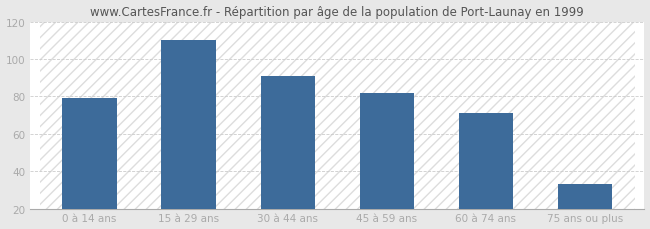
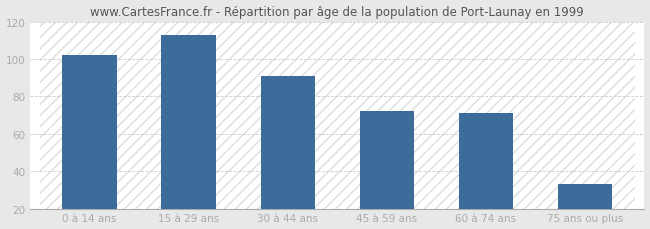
0 à 14 ans: 79 -> 102
15 à 29 ans: 110 -> 113
45 à 59 ans: 82 -> 72
